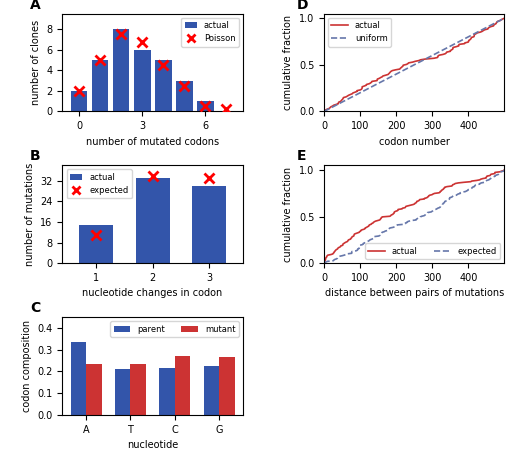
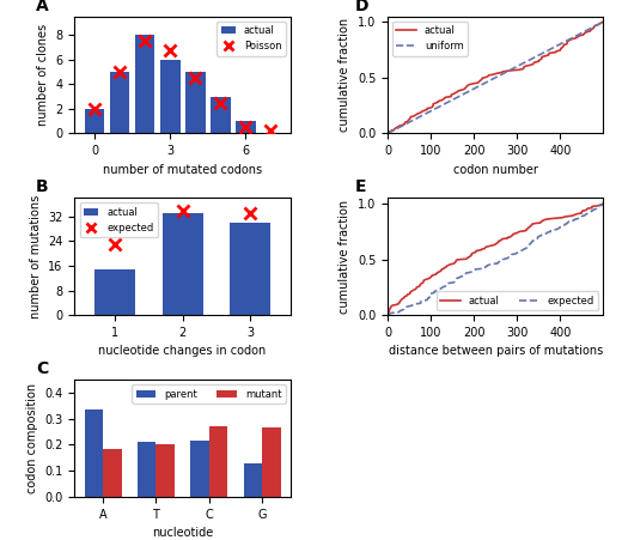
expected/1: 11 -> 23
mutant/A: 0.235 -> 0.185
mutant/T: 0.235 -> 0.200
parent/G: 0.225 -> 0.130
